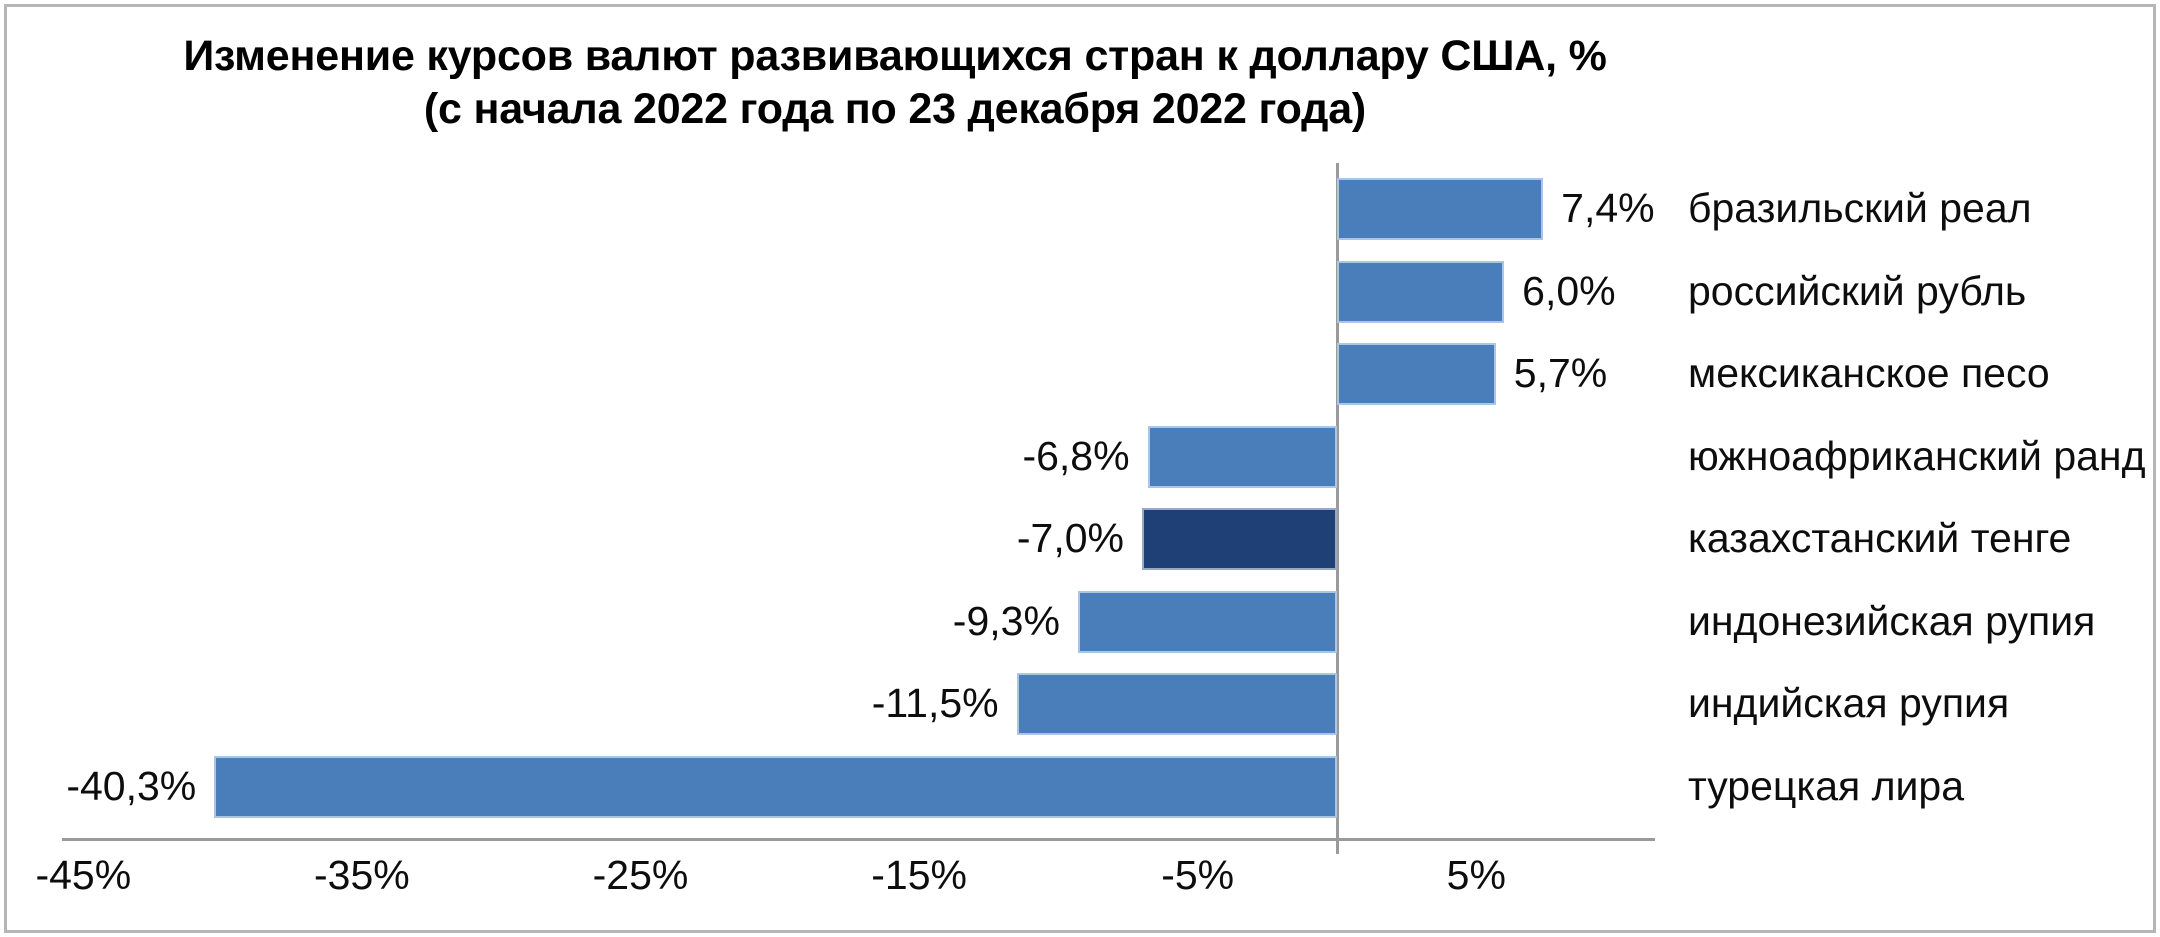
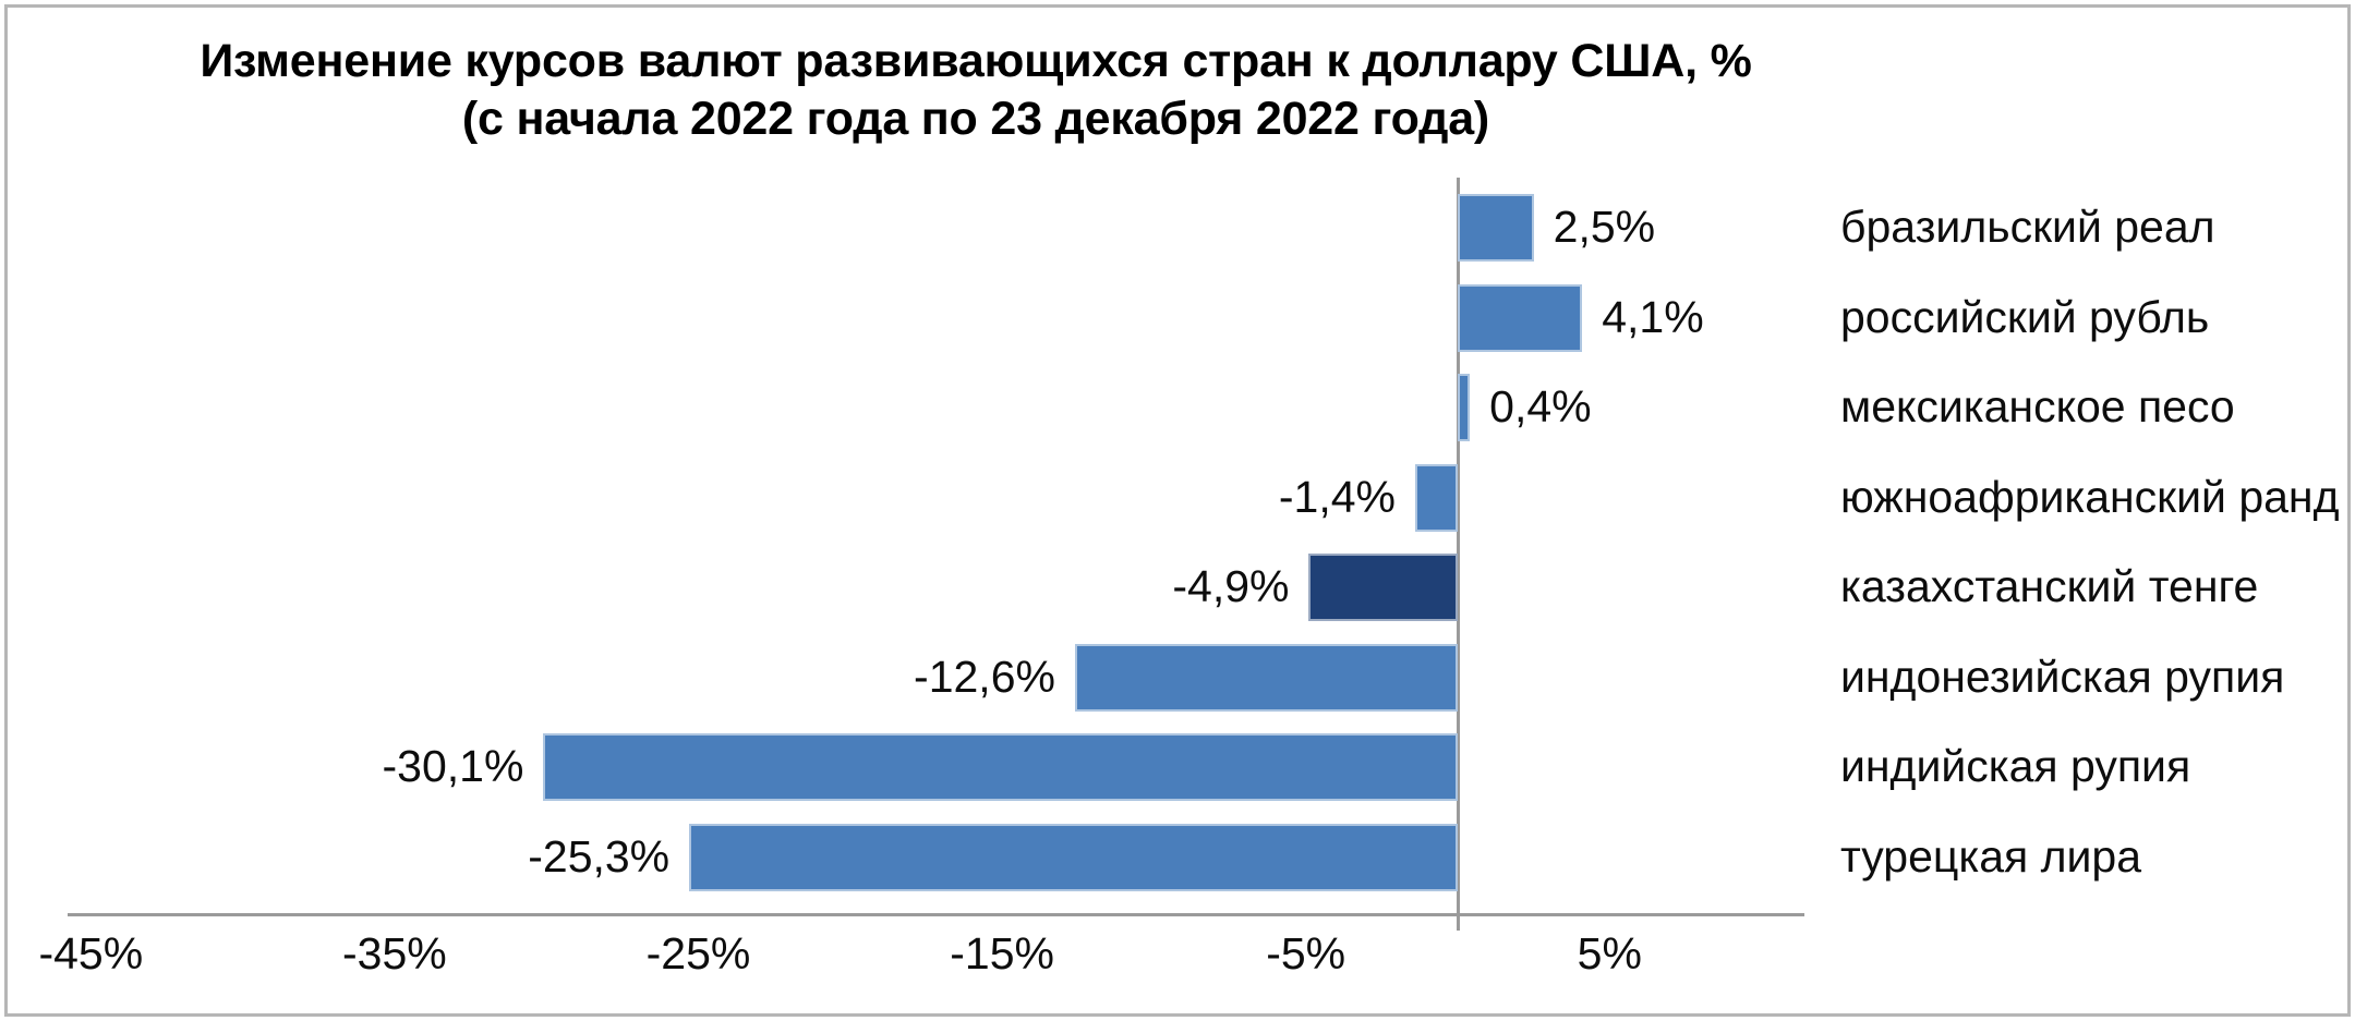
бразильский реал: 7,4% -> 2,5%
российский рубль: 6,0% -> 4,1%
мексиканское песо: 5,7% -> 0,4%
южноафриканский ранд: -6,8% -> -1,4%
казахстанский тенге: -7,0% -> -4,9%
индонезийская рупия: -9,3% -> -12,6%
индийская рупия: -11,5% -> -30,1%
турецкая лира: -40,3% -> -25,3%
